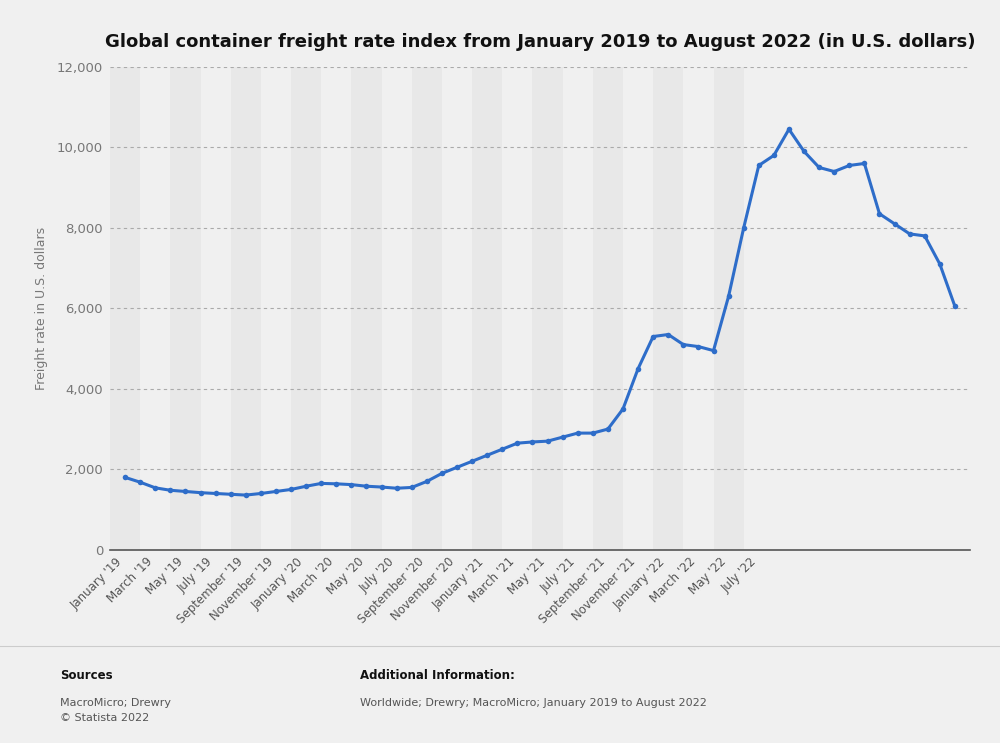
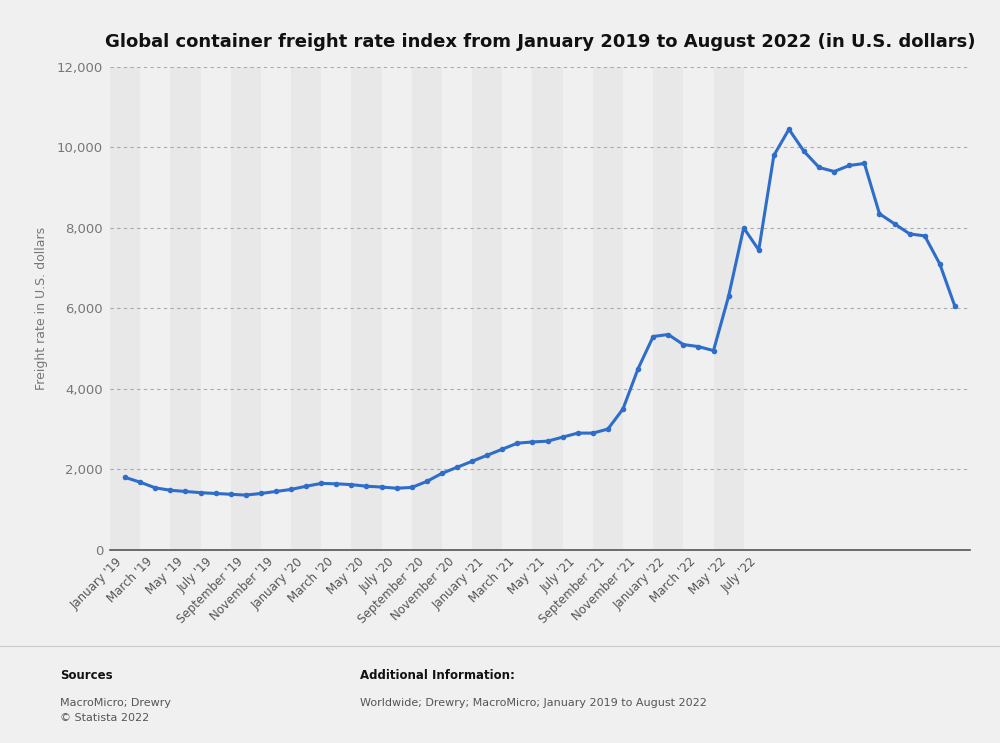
July '22: 9,550 -> 7,450
